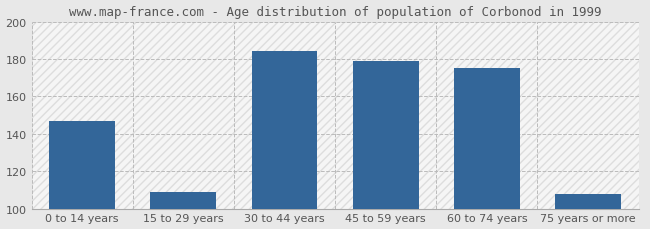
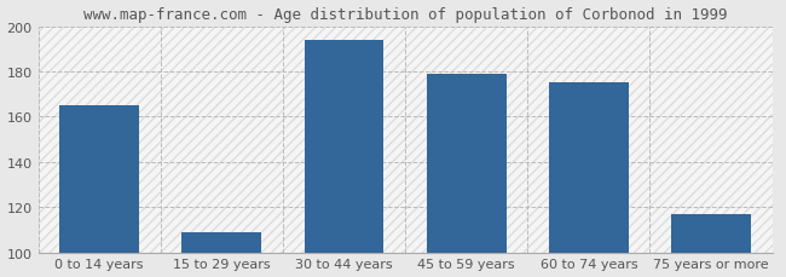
0 to 14 years: 147 -> 165
30 to 44 years: 184 -> 194
75 years or more: 108 -> 117
